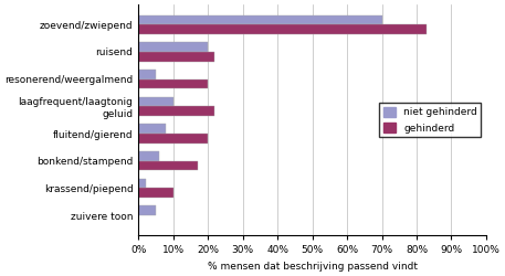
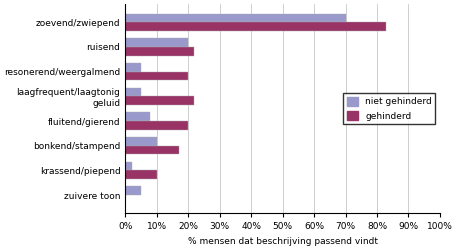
niet gehinderd/laagfrequent/laagtonig geluid: 10% -> 5%
niet gehinderd/bonkend/stampend: 6% -> 10%
